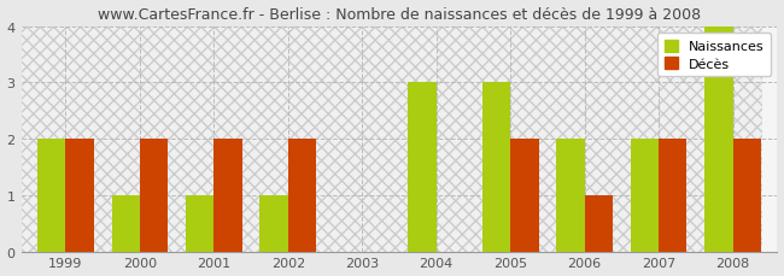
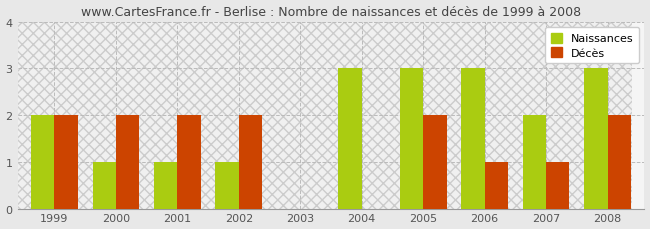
Naissances/2006: 2 -> 3
Décès/2007: 2 -> 1
Naissances/2008: 4 -> 3
